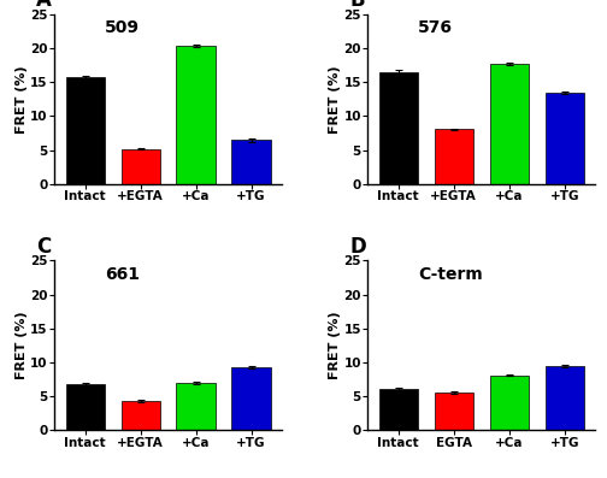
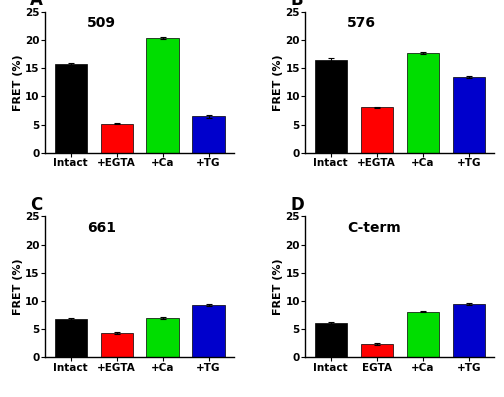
EGTA: 5.6 -> 2.4
